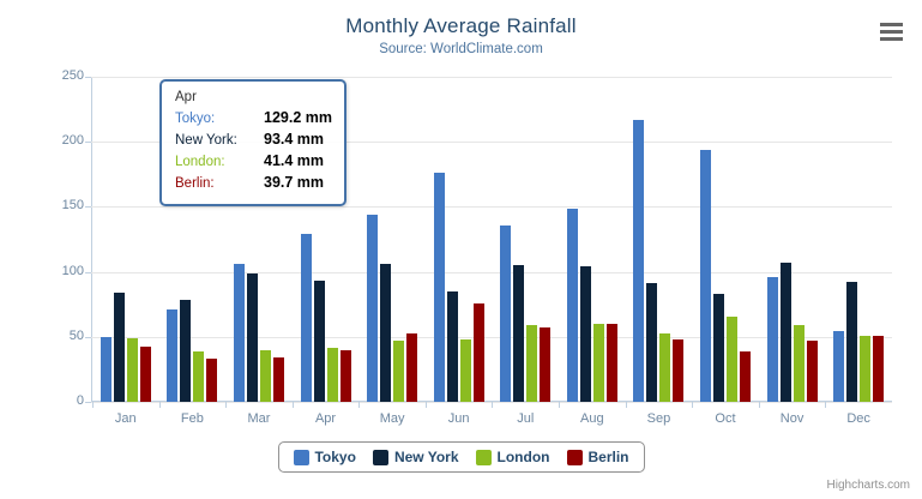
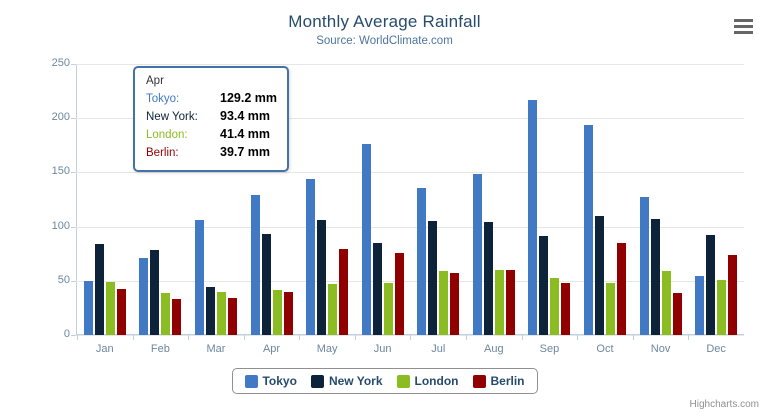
New York/Mar: 98 -> 44
Berlin/May: 53 -> 79
New York/Oct: 84 -> 110
London/Oct: 65 -> 48
Berlin/Oct: 39 -> 85
Tokyo/Nov: 96 -> 127
Berlin/Nov: 47 -> 39
Berlin/Dec: 51 -> 74
